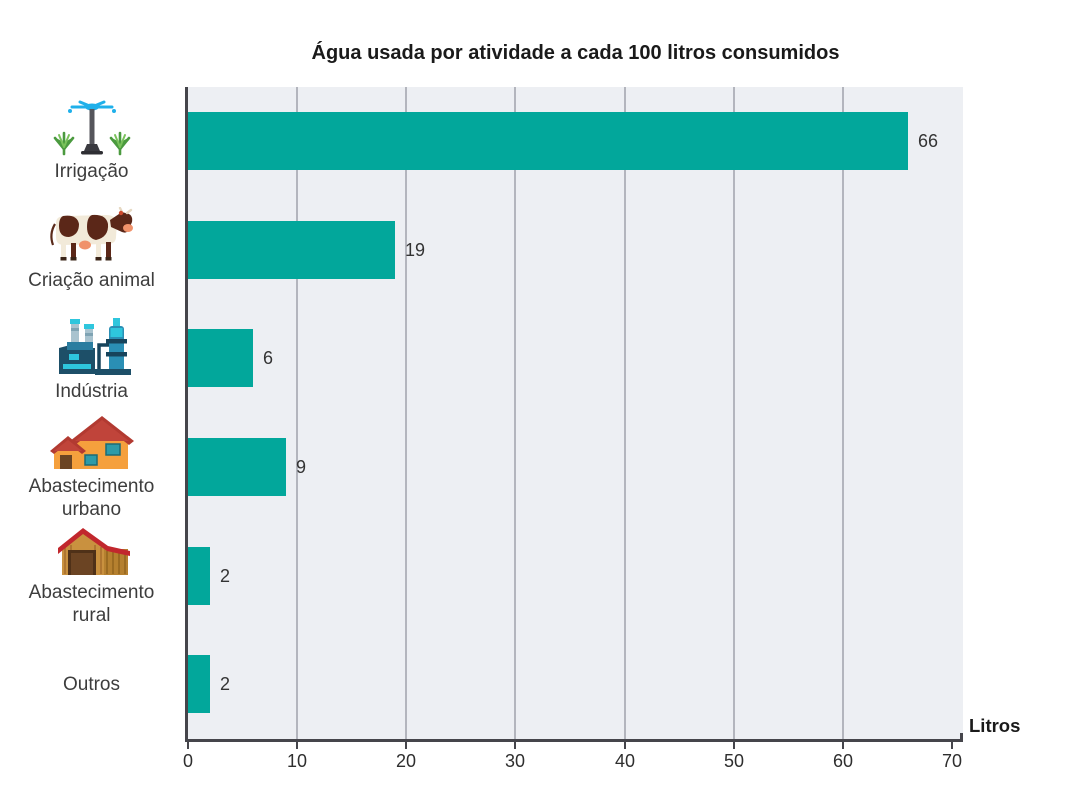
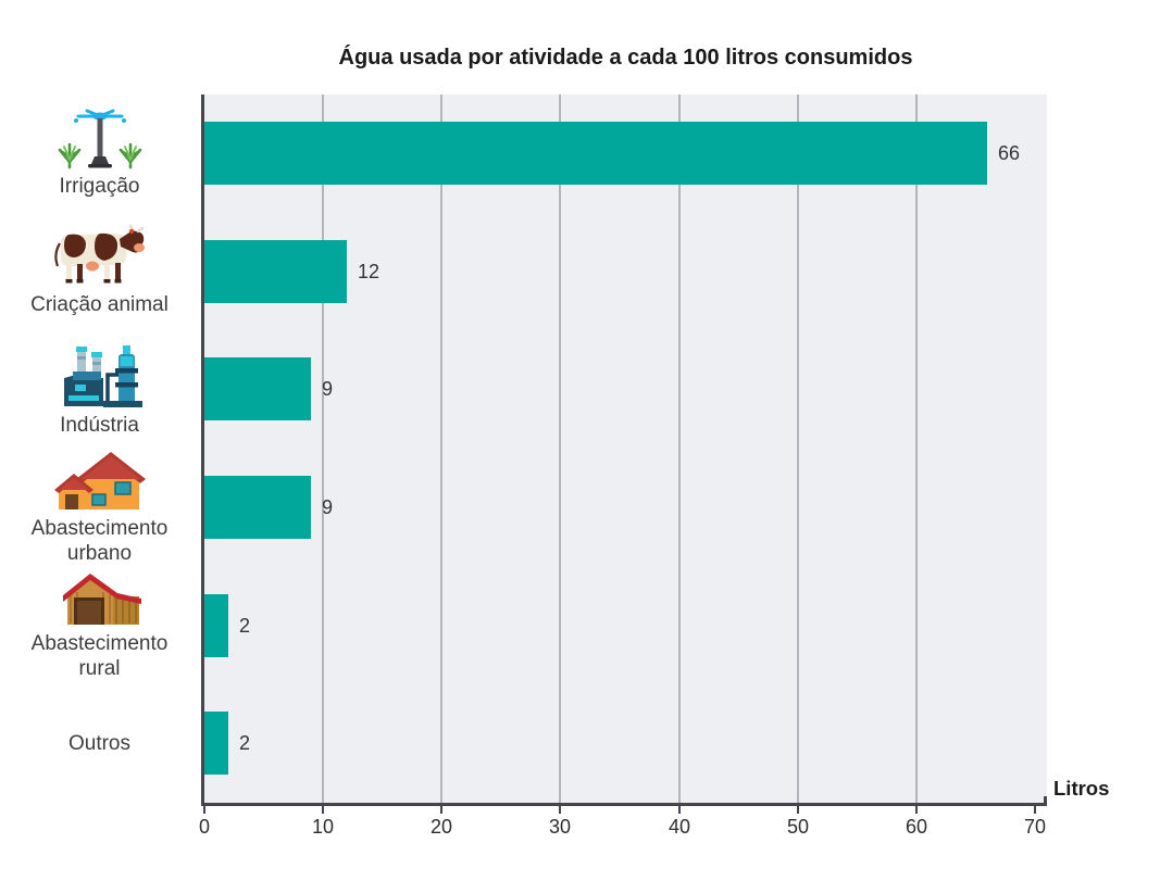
Criação animal: 19 -> 12
Indústria: 6 -> 9
